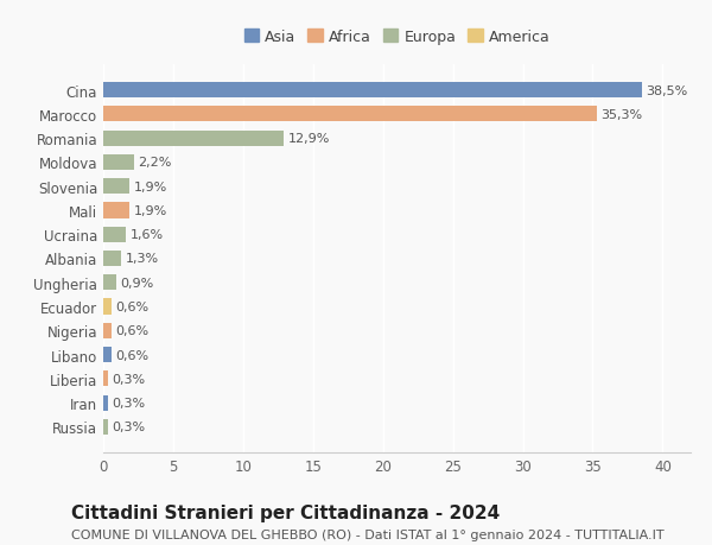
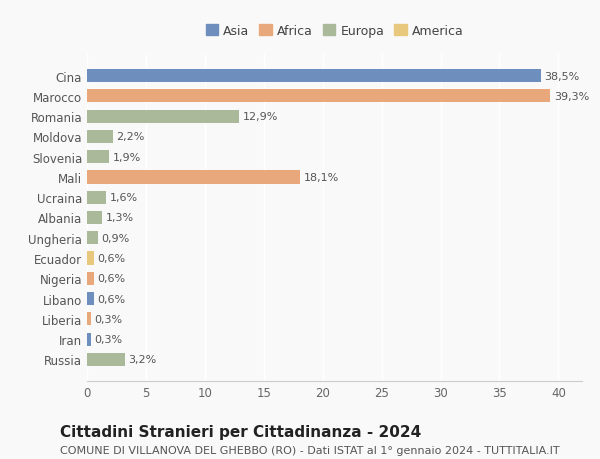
Marocco: 35,3% -> 39,3%
Mali: 1,9% -> 18,1%
Russia: 0,3% -> 3,2%
